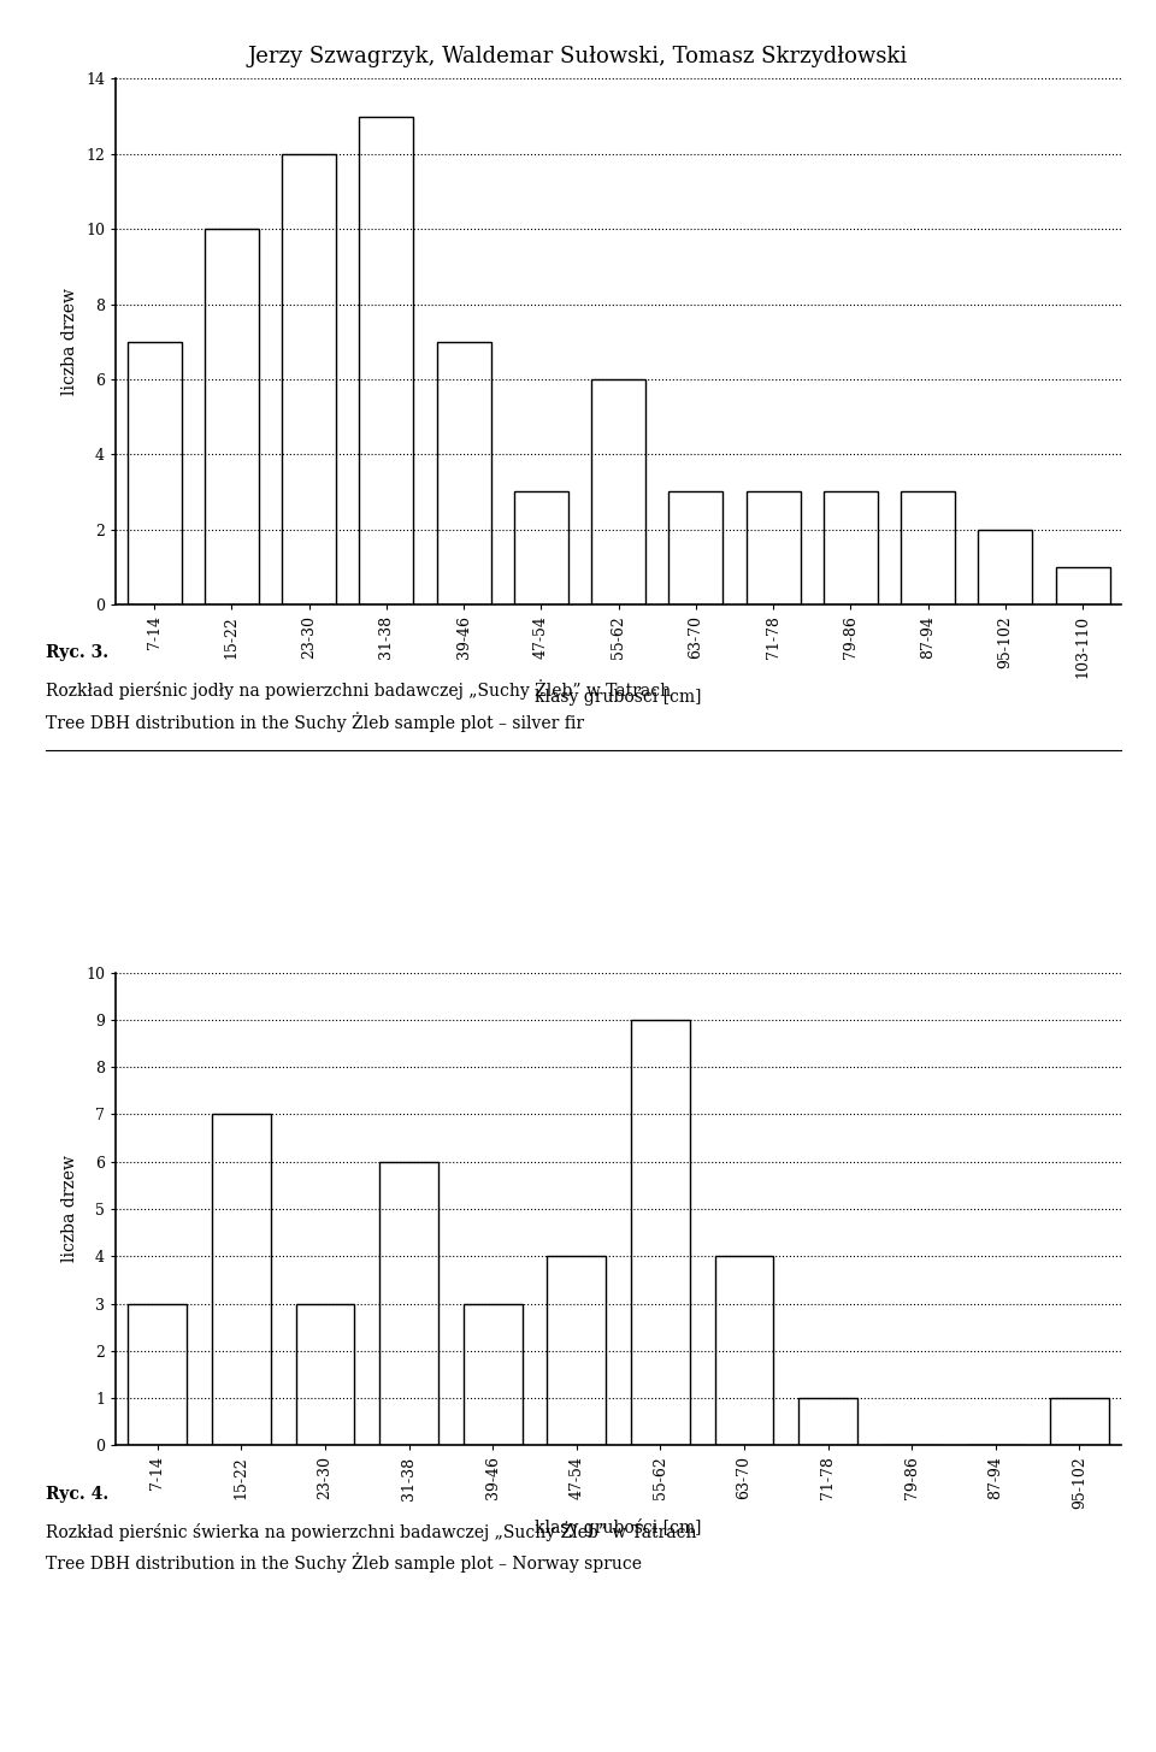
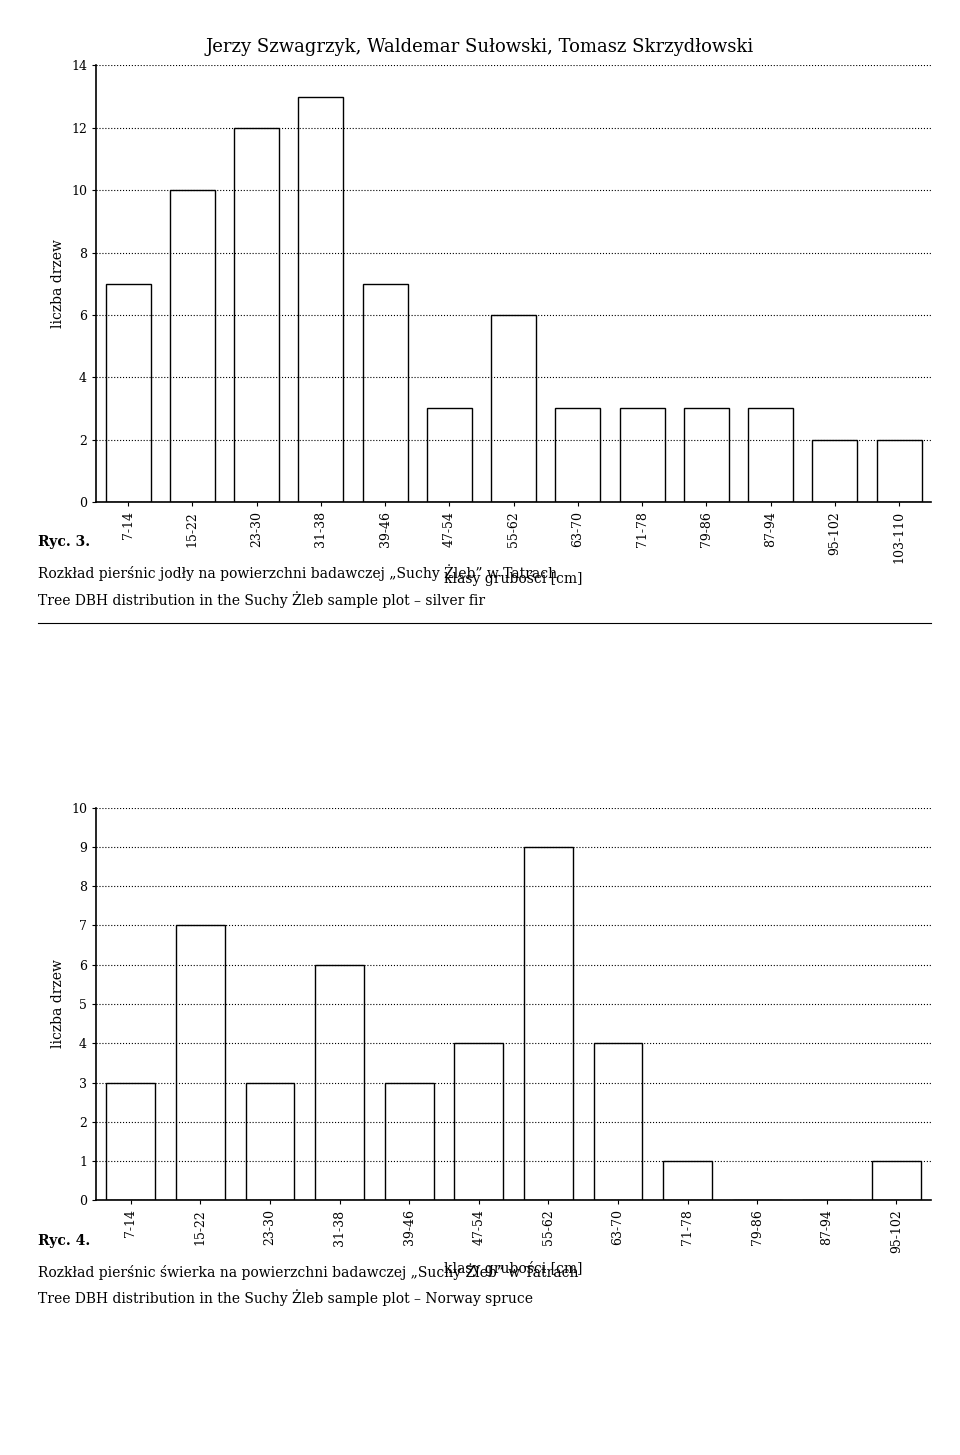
103-110: 1 -> 2
